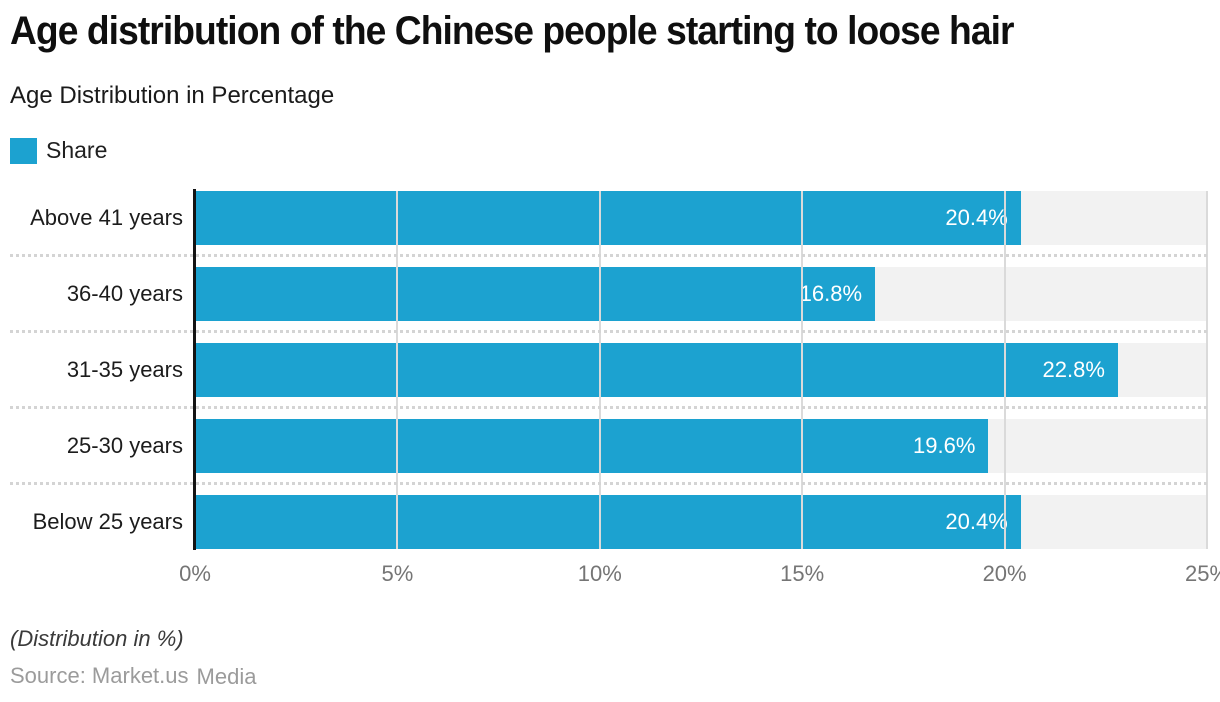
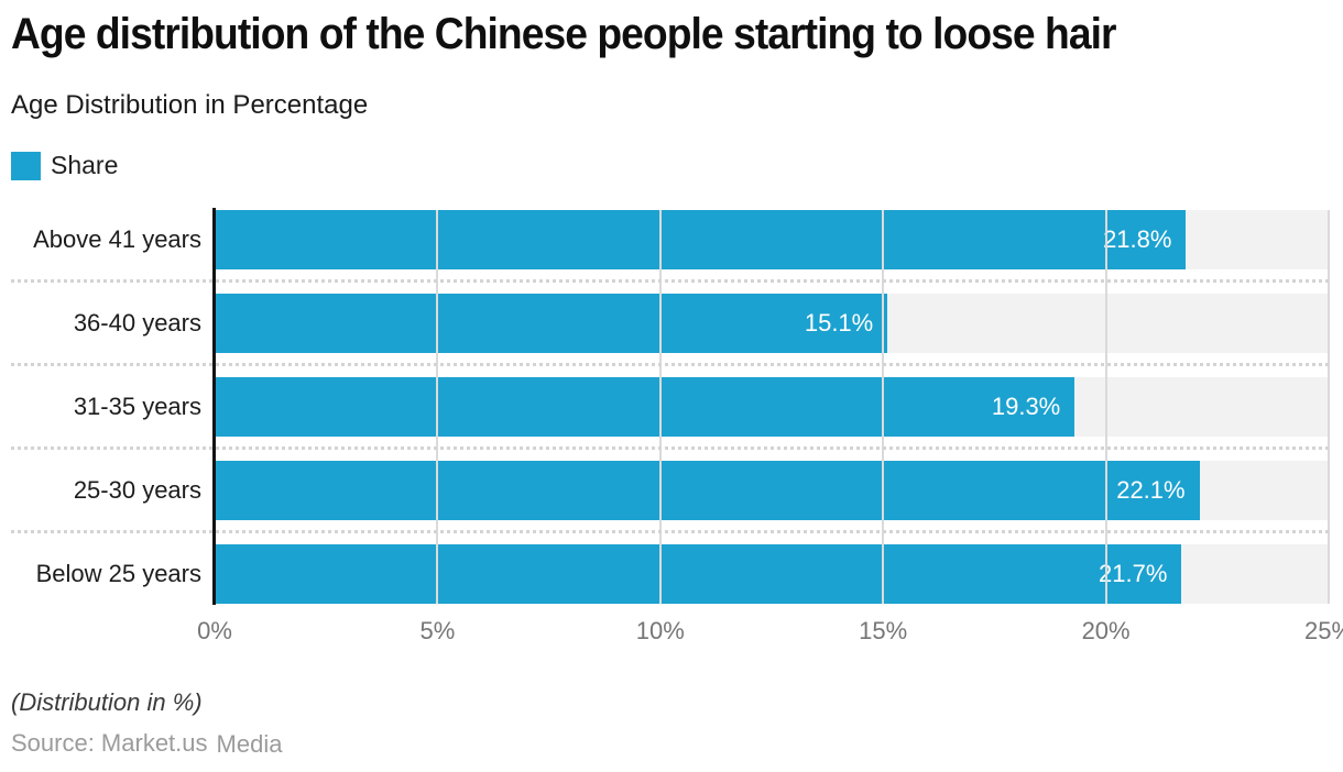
Above 41 years: 20.4% -> 21.8%
36-40 years: 16.8% -> 15.1%
31-35 years: 22.8% -> 19.3%
25-30 years: 19.6% -> 22.1%
Below 25 years: 20.4% -> 21.7%
